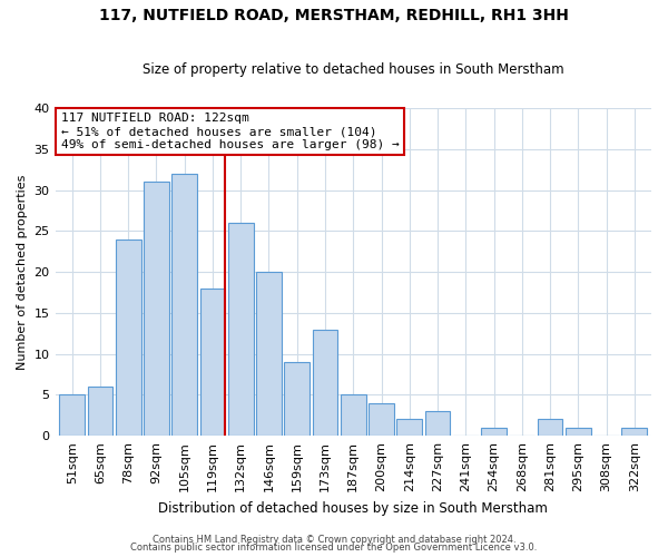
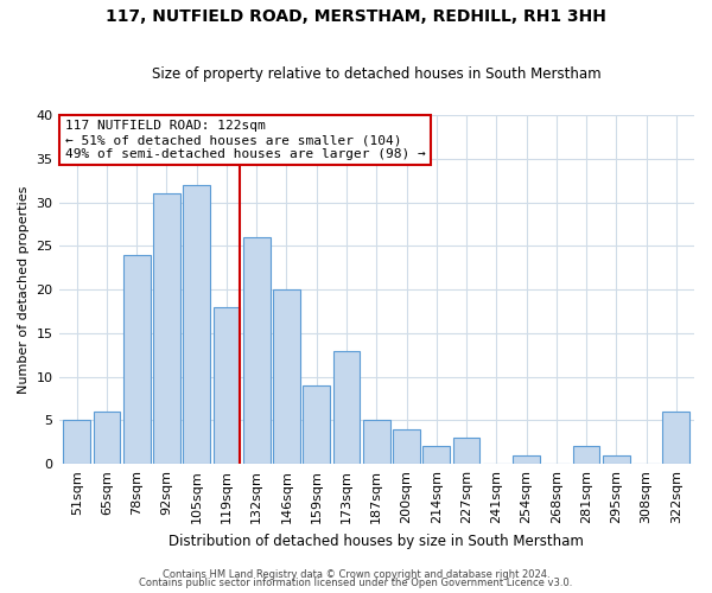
322sqm: 1 -> 6
